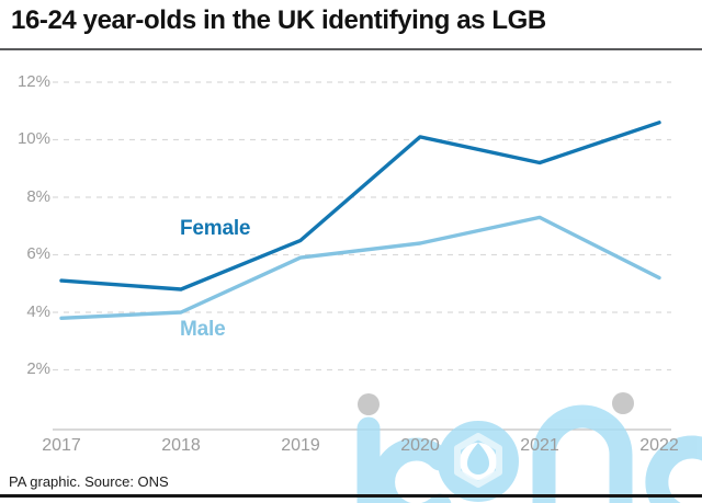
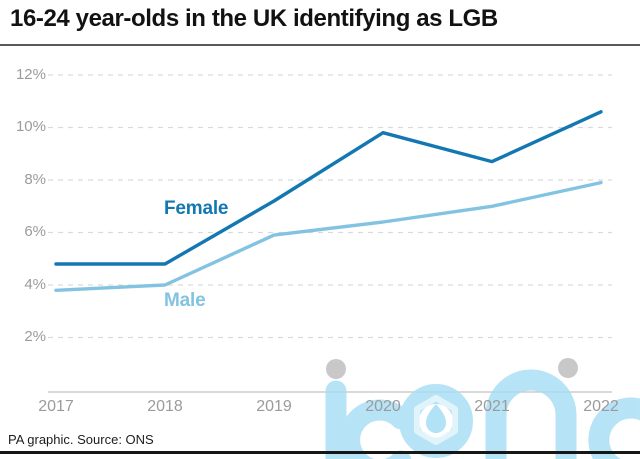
Female/2017: 5.1% -> 4.8%
Female/2019: 6.5% -> 7.2%
Female/2020: 10.1% -> 9.8%
Female/2021: 9.2% -> 8.7%
Male/2021: 7.3% -> 7.0%
Male/2022: 5.2% -> 7.9%
